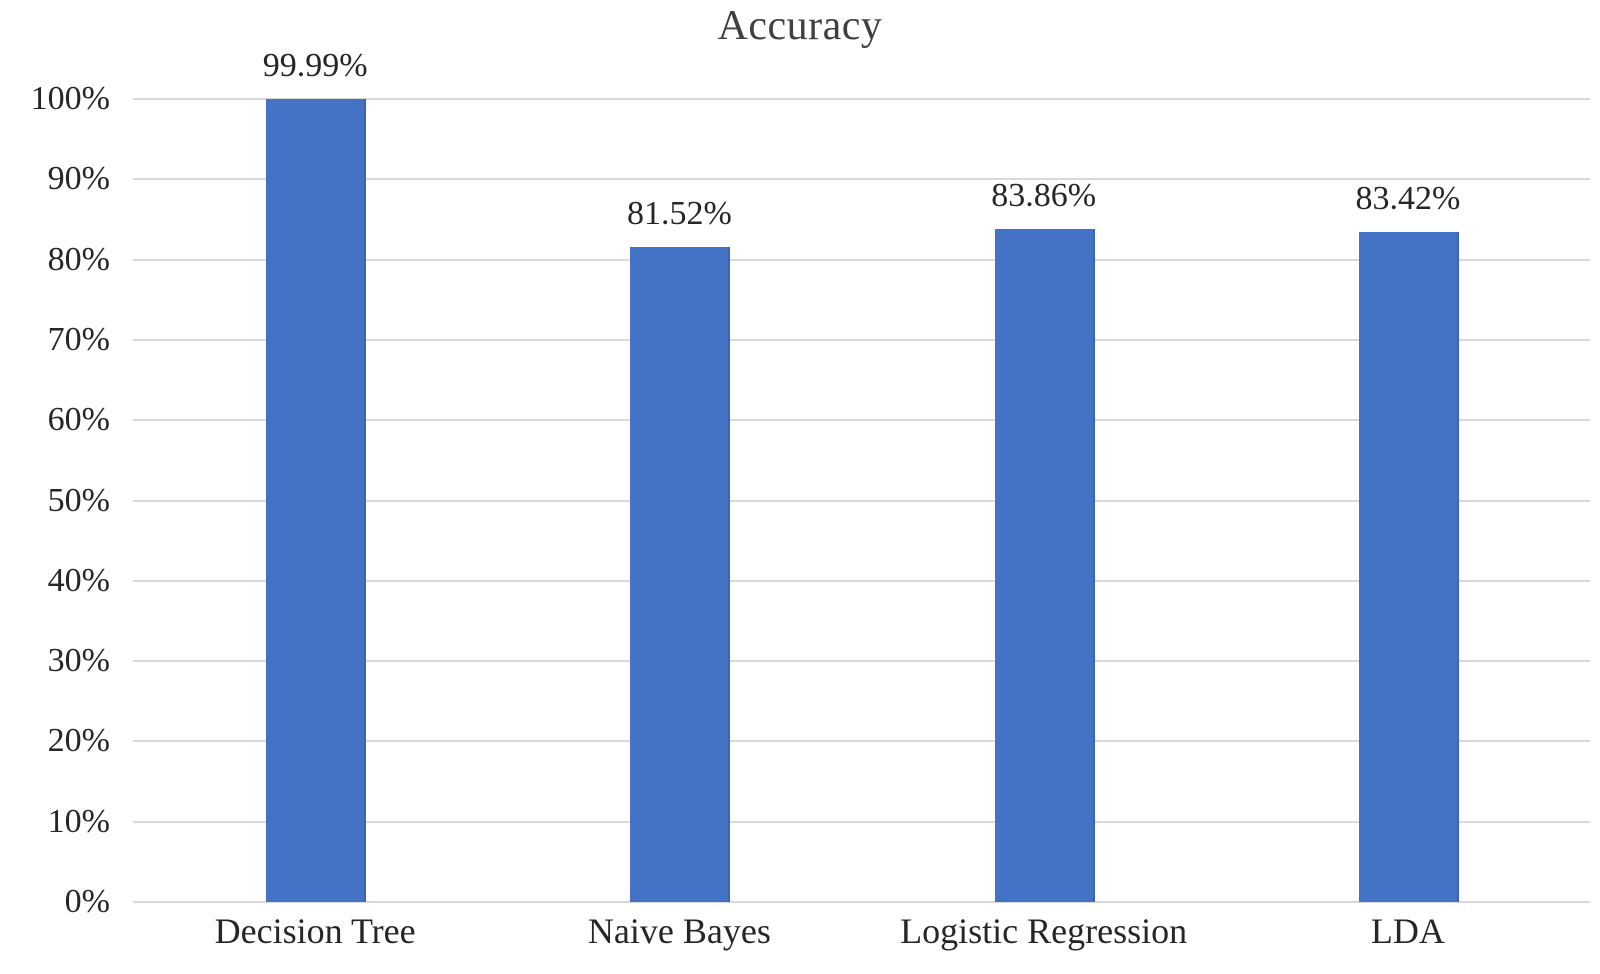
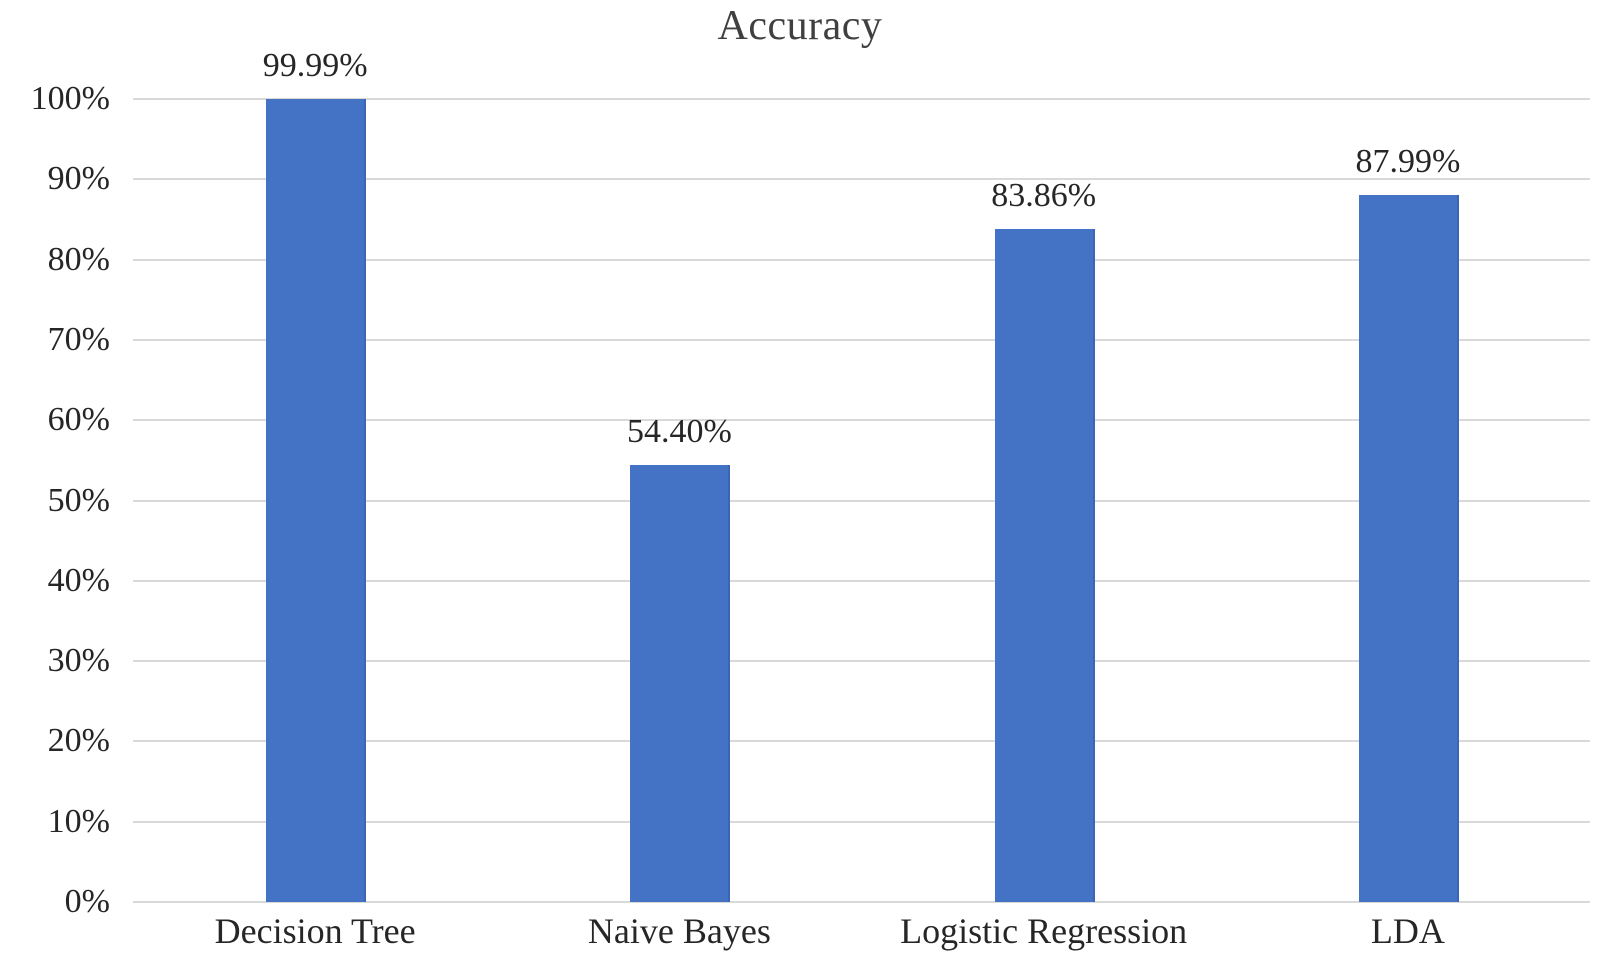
Naive Bayes: 81.52% -> 54.40%
LDA: 83.42% -> 87.99%
